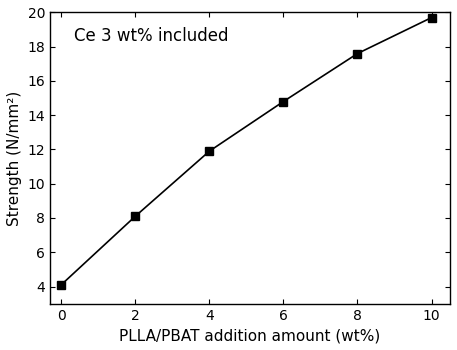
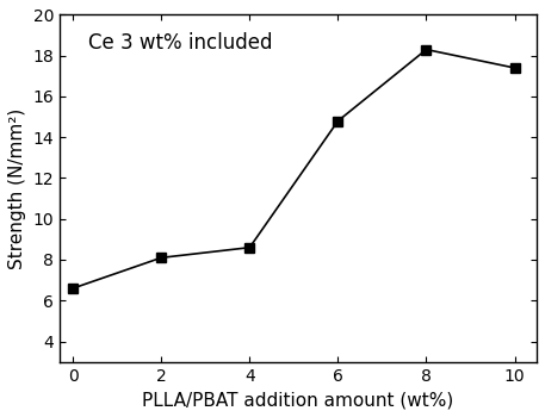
0: 4.1 -> 6.6
4: 11.9 -> 8.6
8: 17.6 -> 18.3
10: 19.7 -> 17.4
